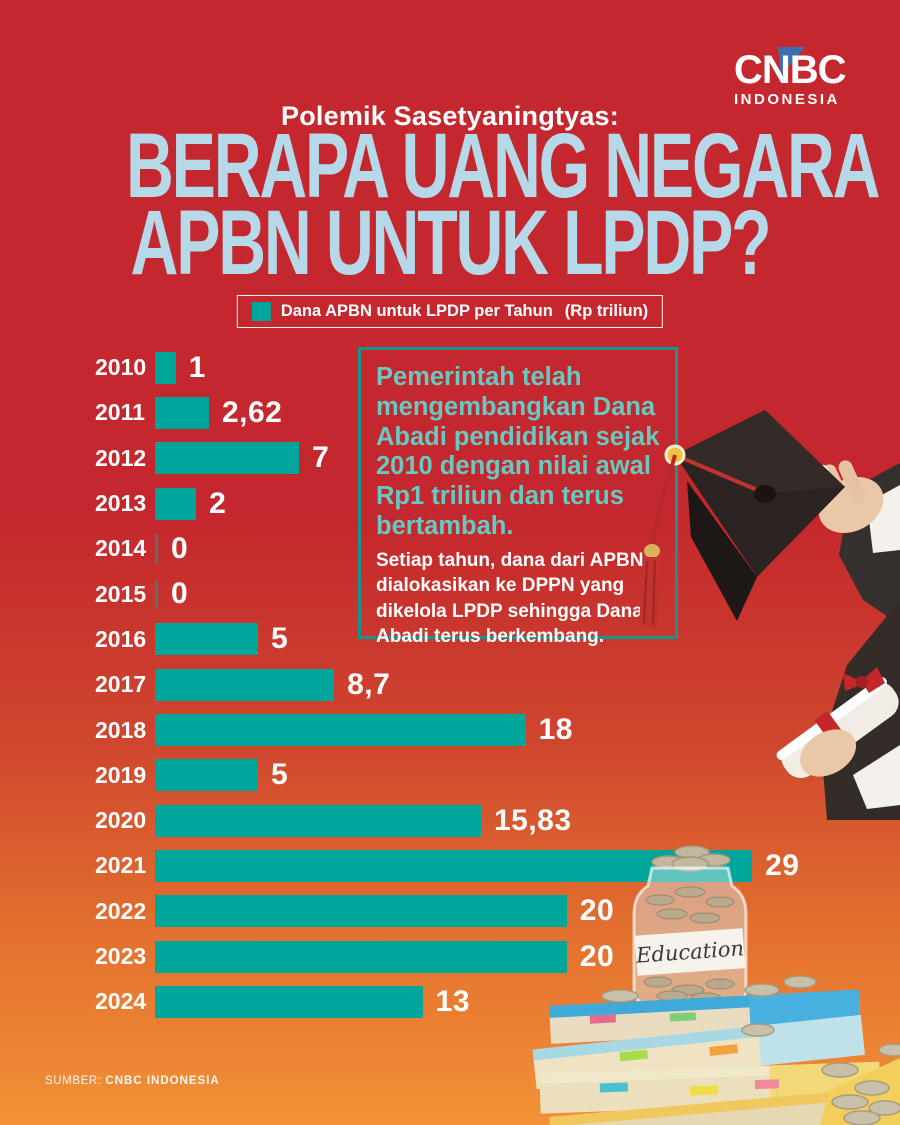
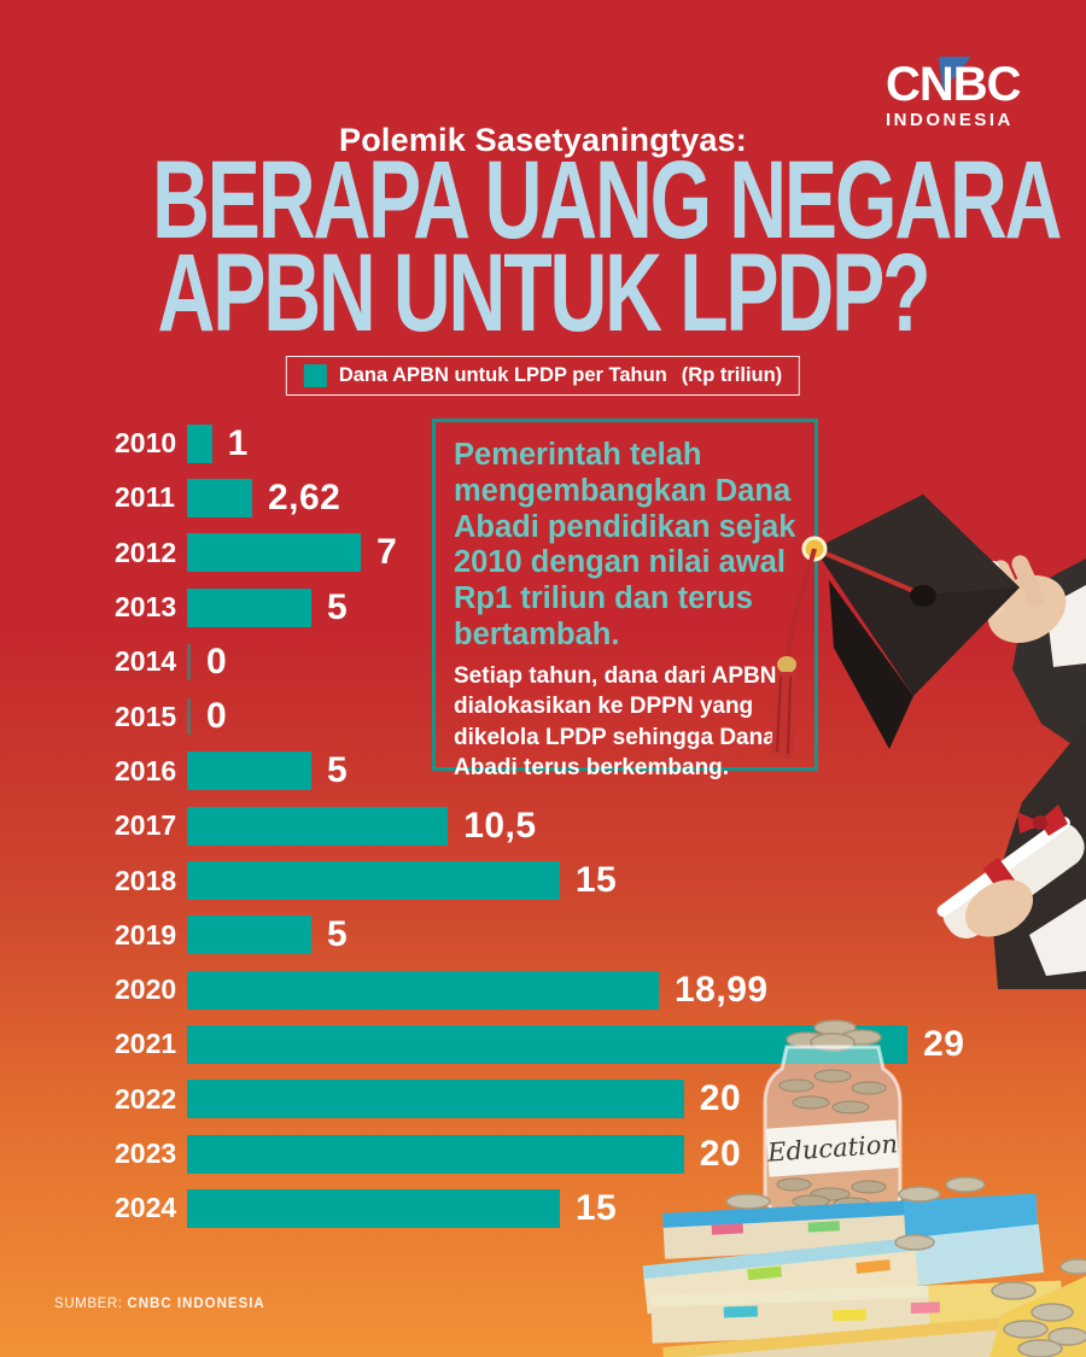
2013: 2 -> 5
2017: 8,7 -> 10,5
2018: 18 -> 15
2020: 15,83 -> 18,99
2024: 13 -> 15
